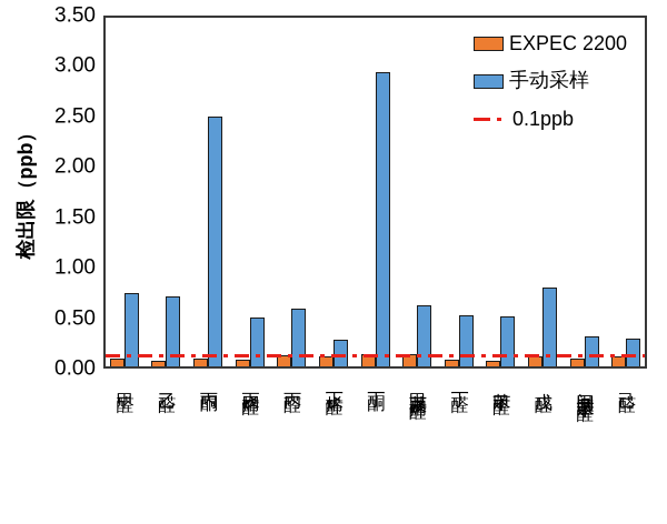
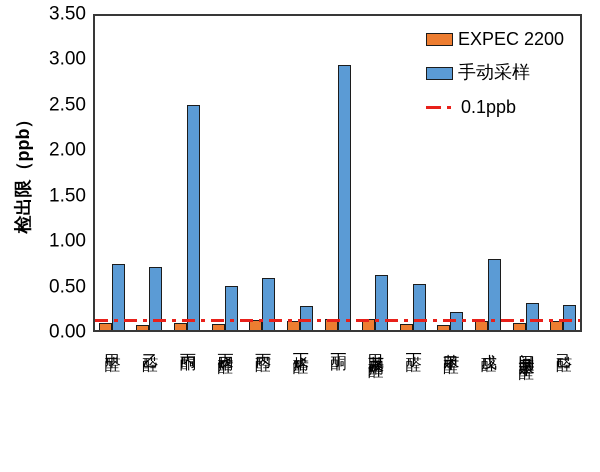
手动采样/苯甲醛: 0.5 -> 0.2
